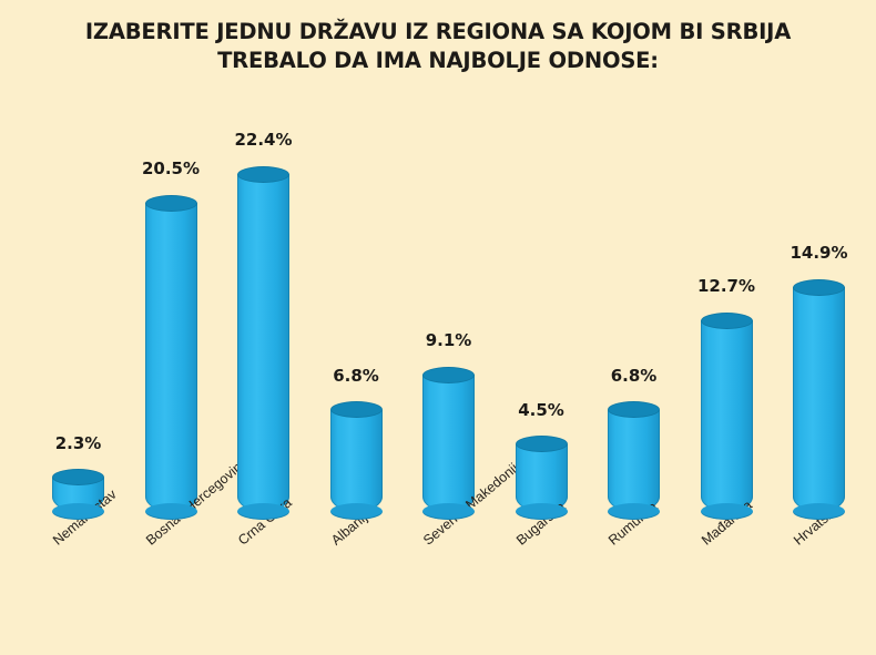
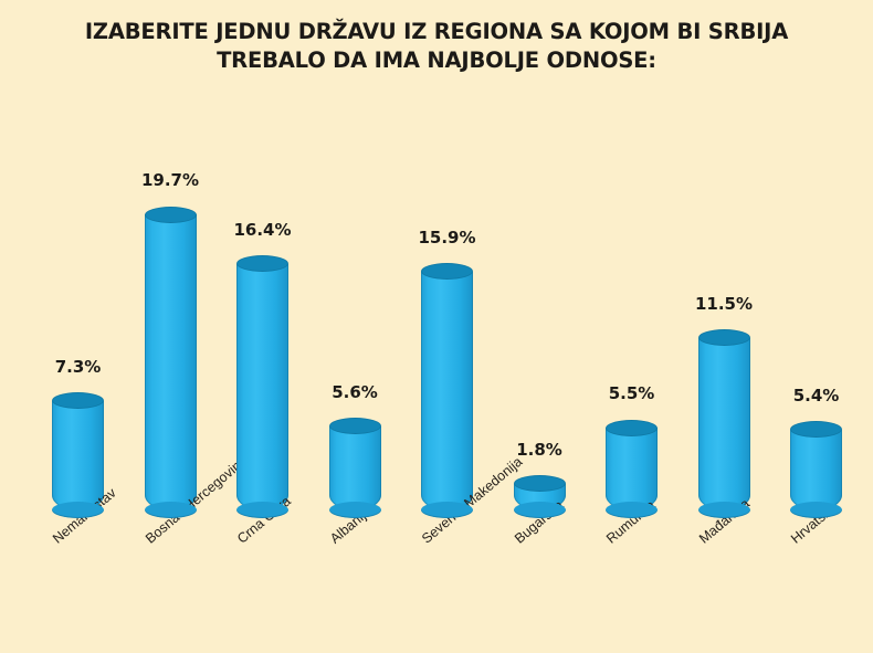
Nemam stav: 2.3% -> 7.3%
Bosna i Hercegovina: 20.5% -> 19.7%
Crna Gora: 22.4% -> 16.4%
Albanija: 6.8% -> 5.6%
Severna Makedonija: 9.1% -> 15.9%
Bugarska: 4.5% -> 1.8%
Rumunija: 6.8% -> 5.5%
Mađarska: 12.7% -> 11.5%
Hrvatska: 14.9% -> 5.4%
